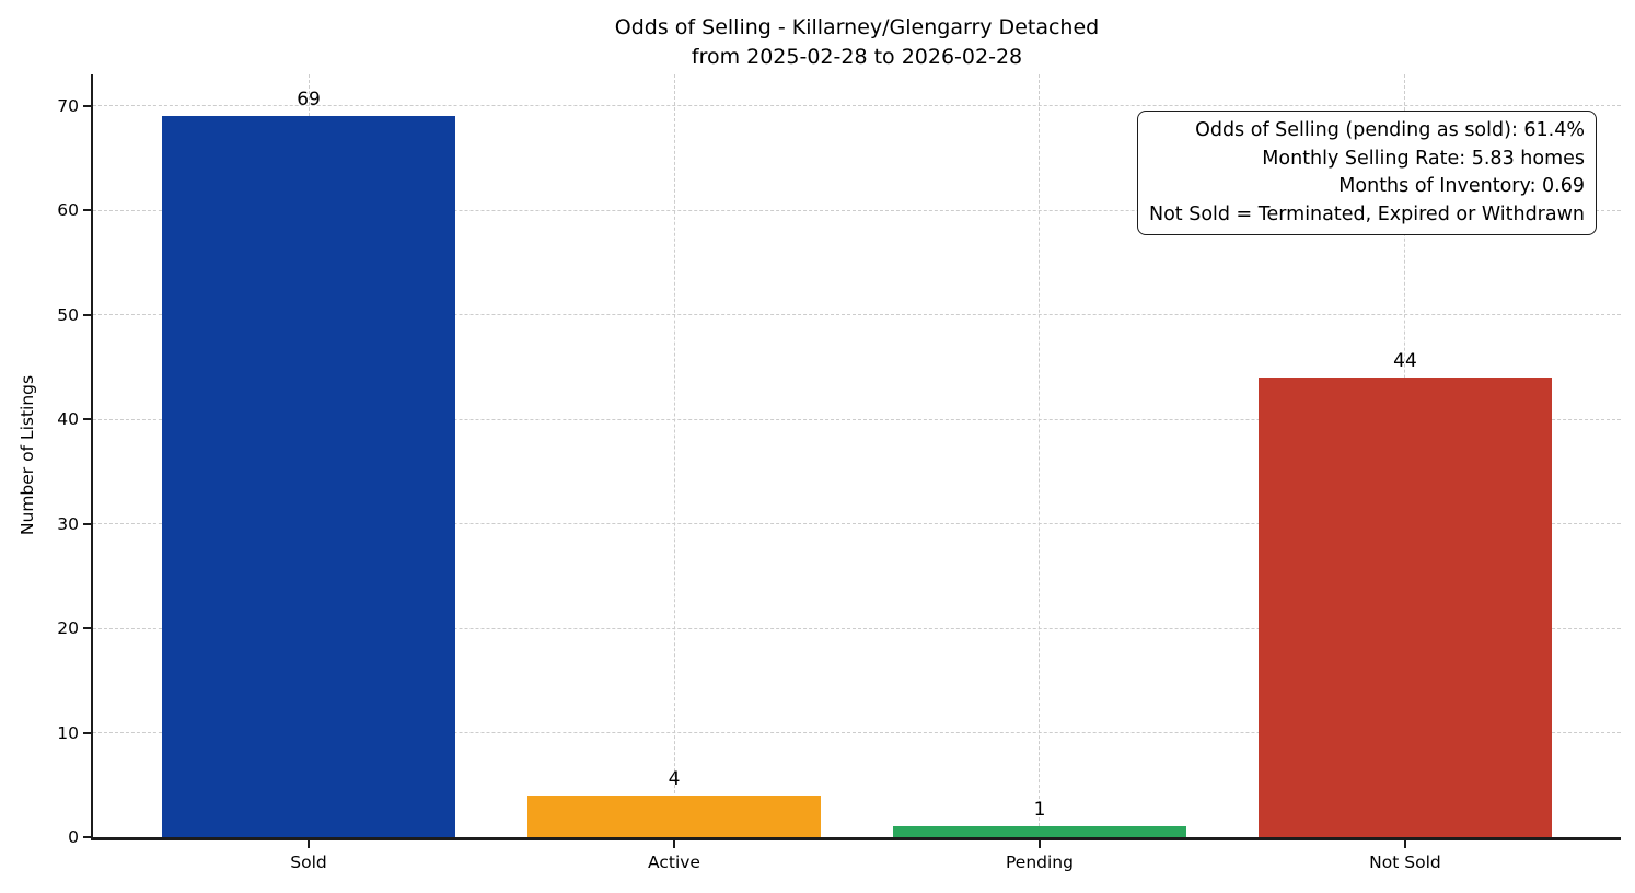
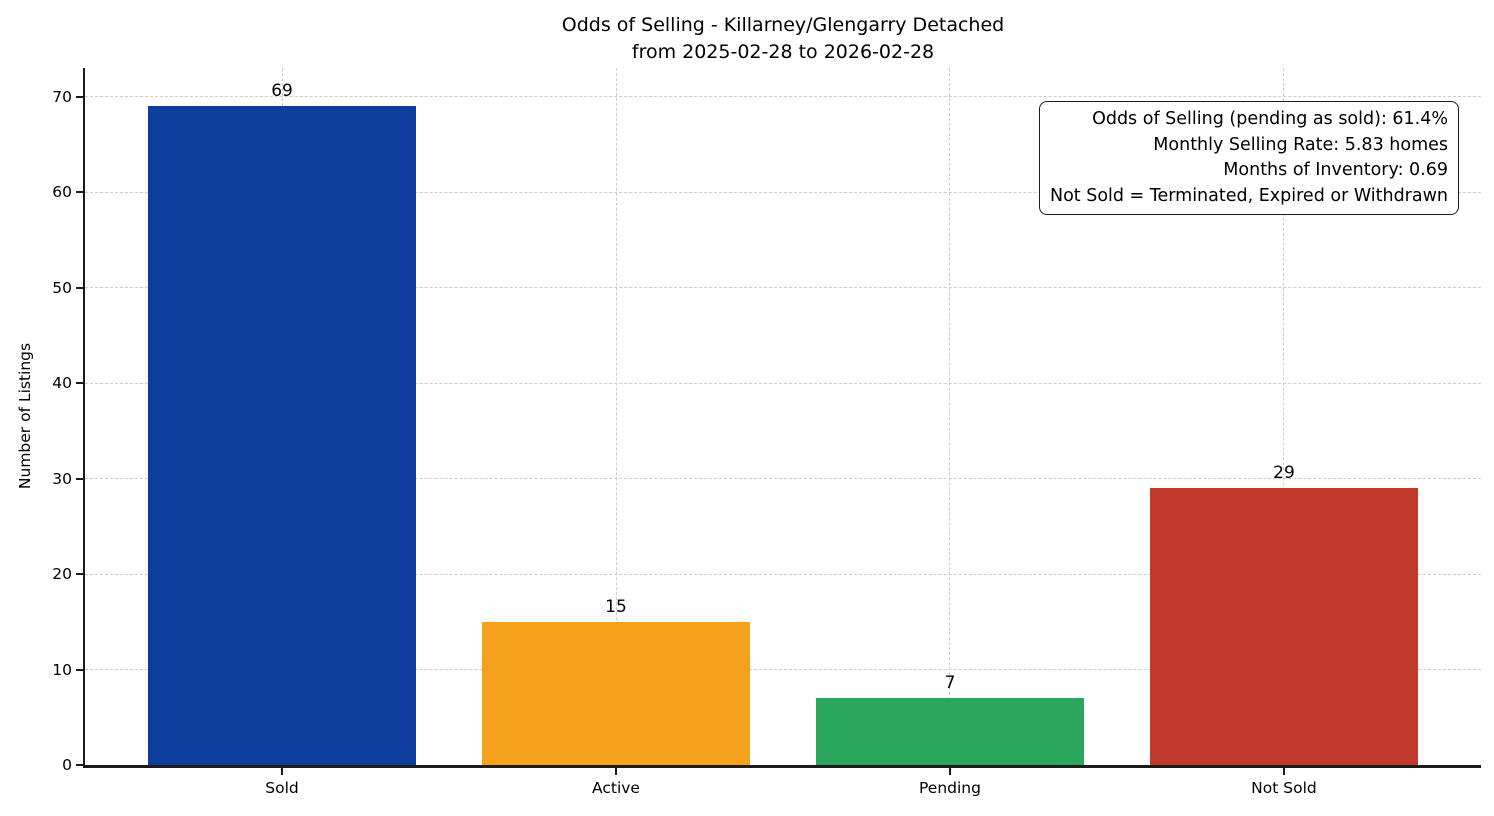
Active: 4 -> 15
Pending: 1 -> 7
Not Sold: 44 -> 29
